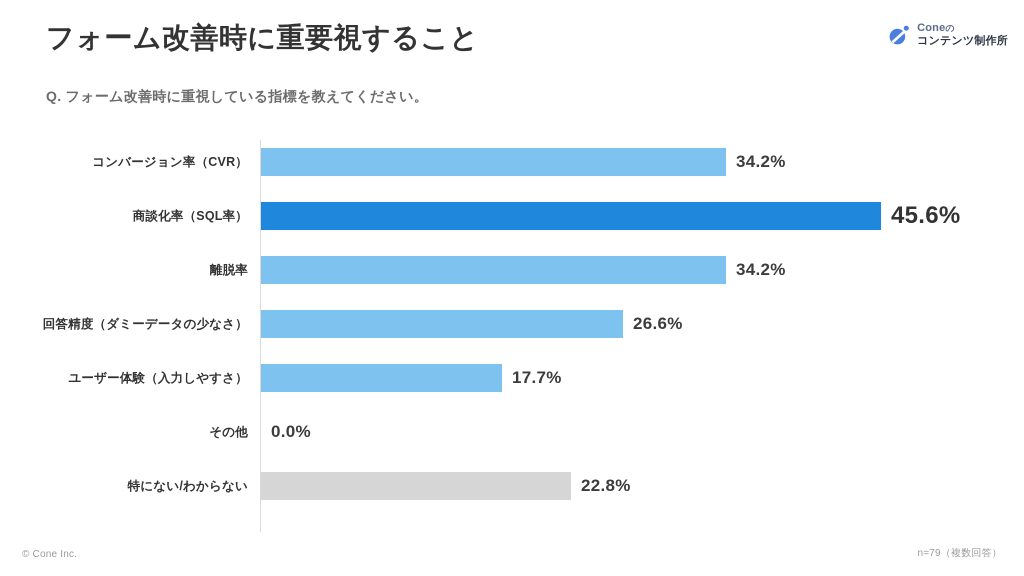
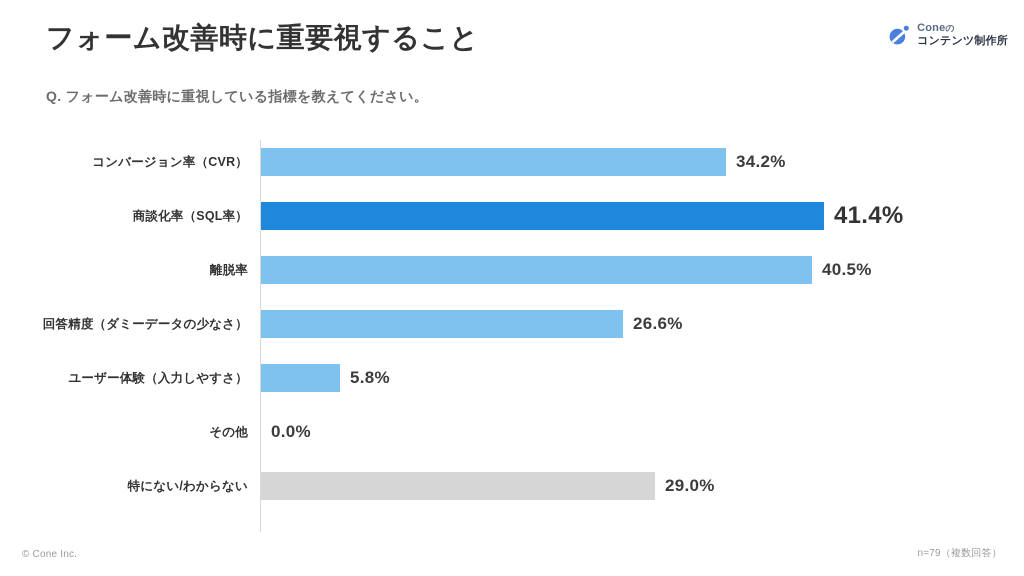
商談化率（SQL率）: 45.6% -> 41.4%
離脱率: 34.2% -> 40.5%
ユーザー体験（入力しやすさ）: 17.7% -> 5.8%
特にない/わからない: 22.8% -> 29.0%
